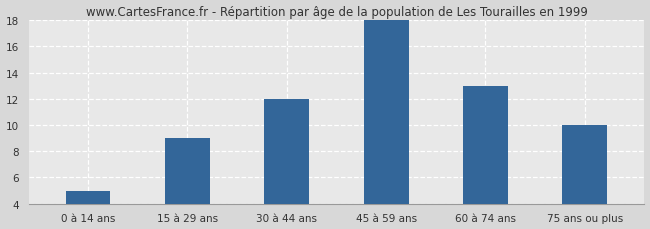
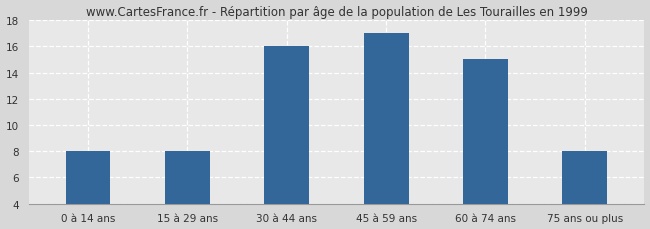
0 à 14 ans: 5 -> 8
15 à 29 ans: 9 -> 8
30 à 44 ans: 12 -> 16
45 à 59 ans: 18 -> 17
60 à 74 ans: 13 -> 15
75 ans ou plus: 10 -> 8
